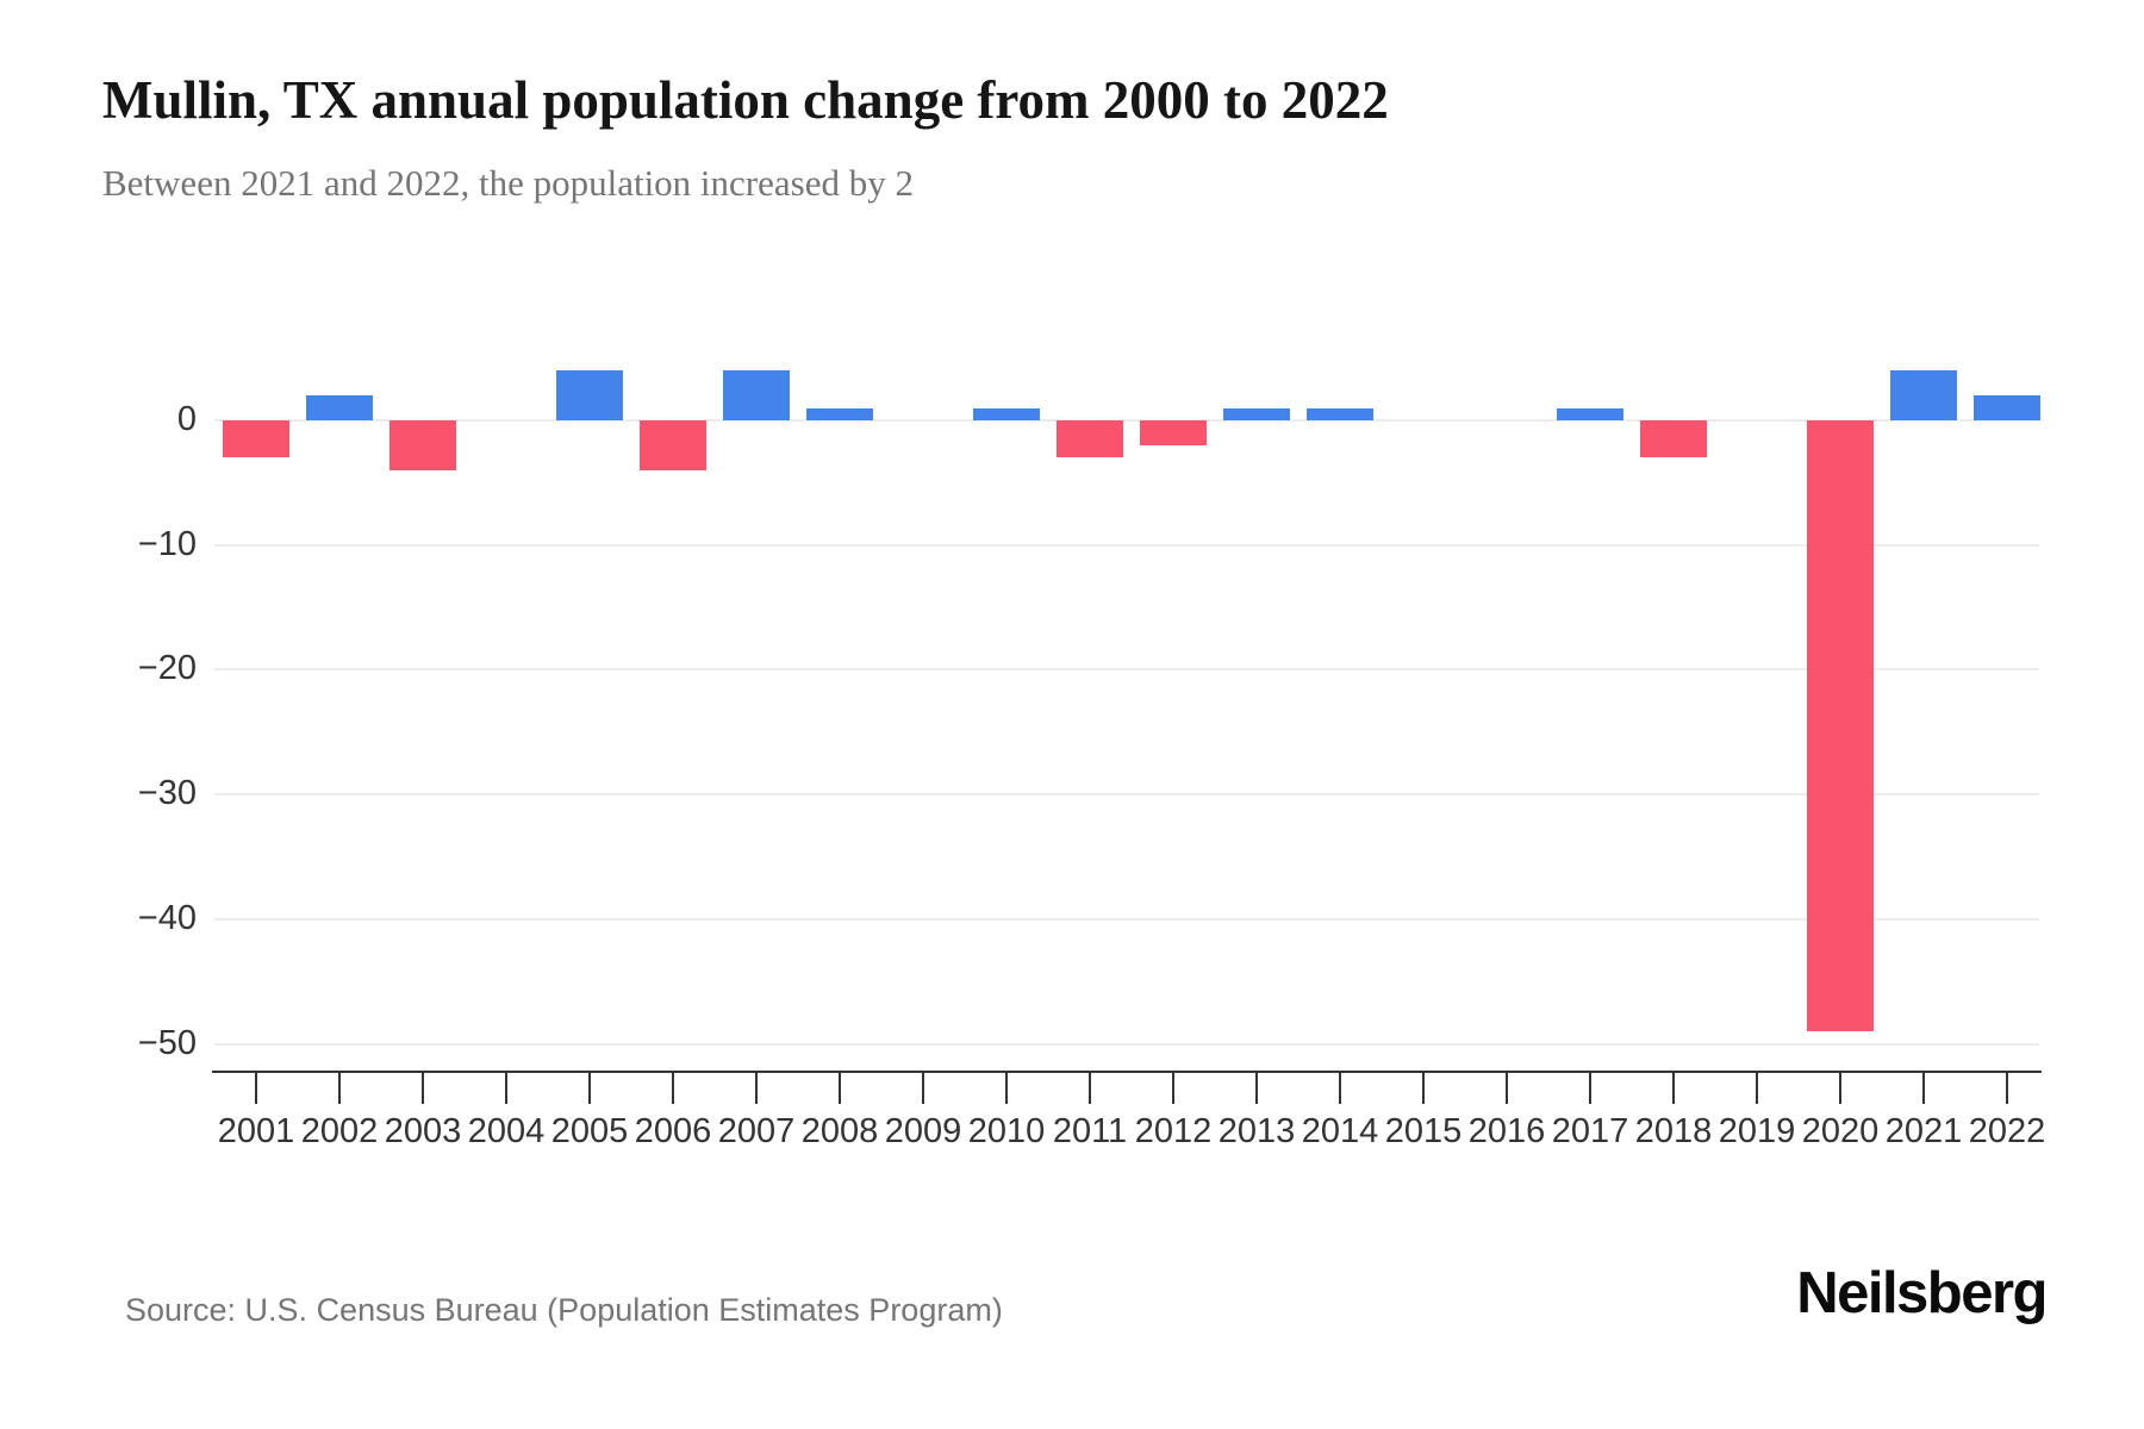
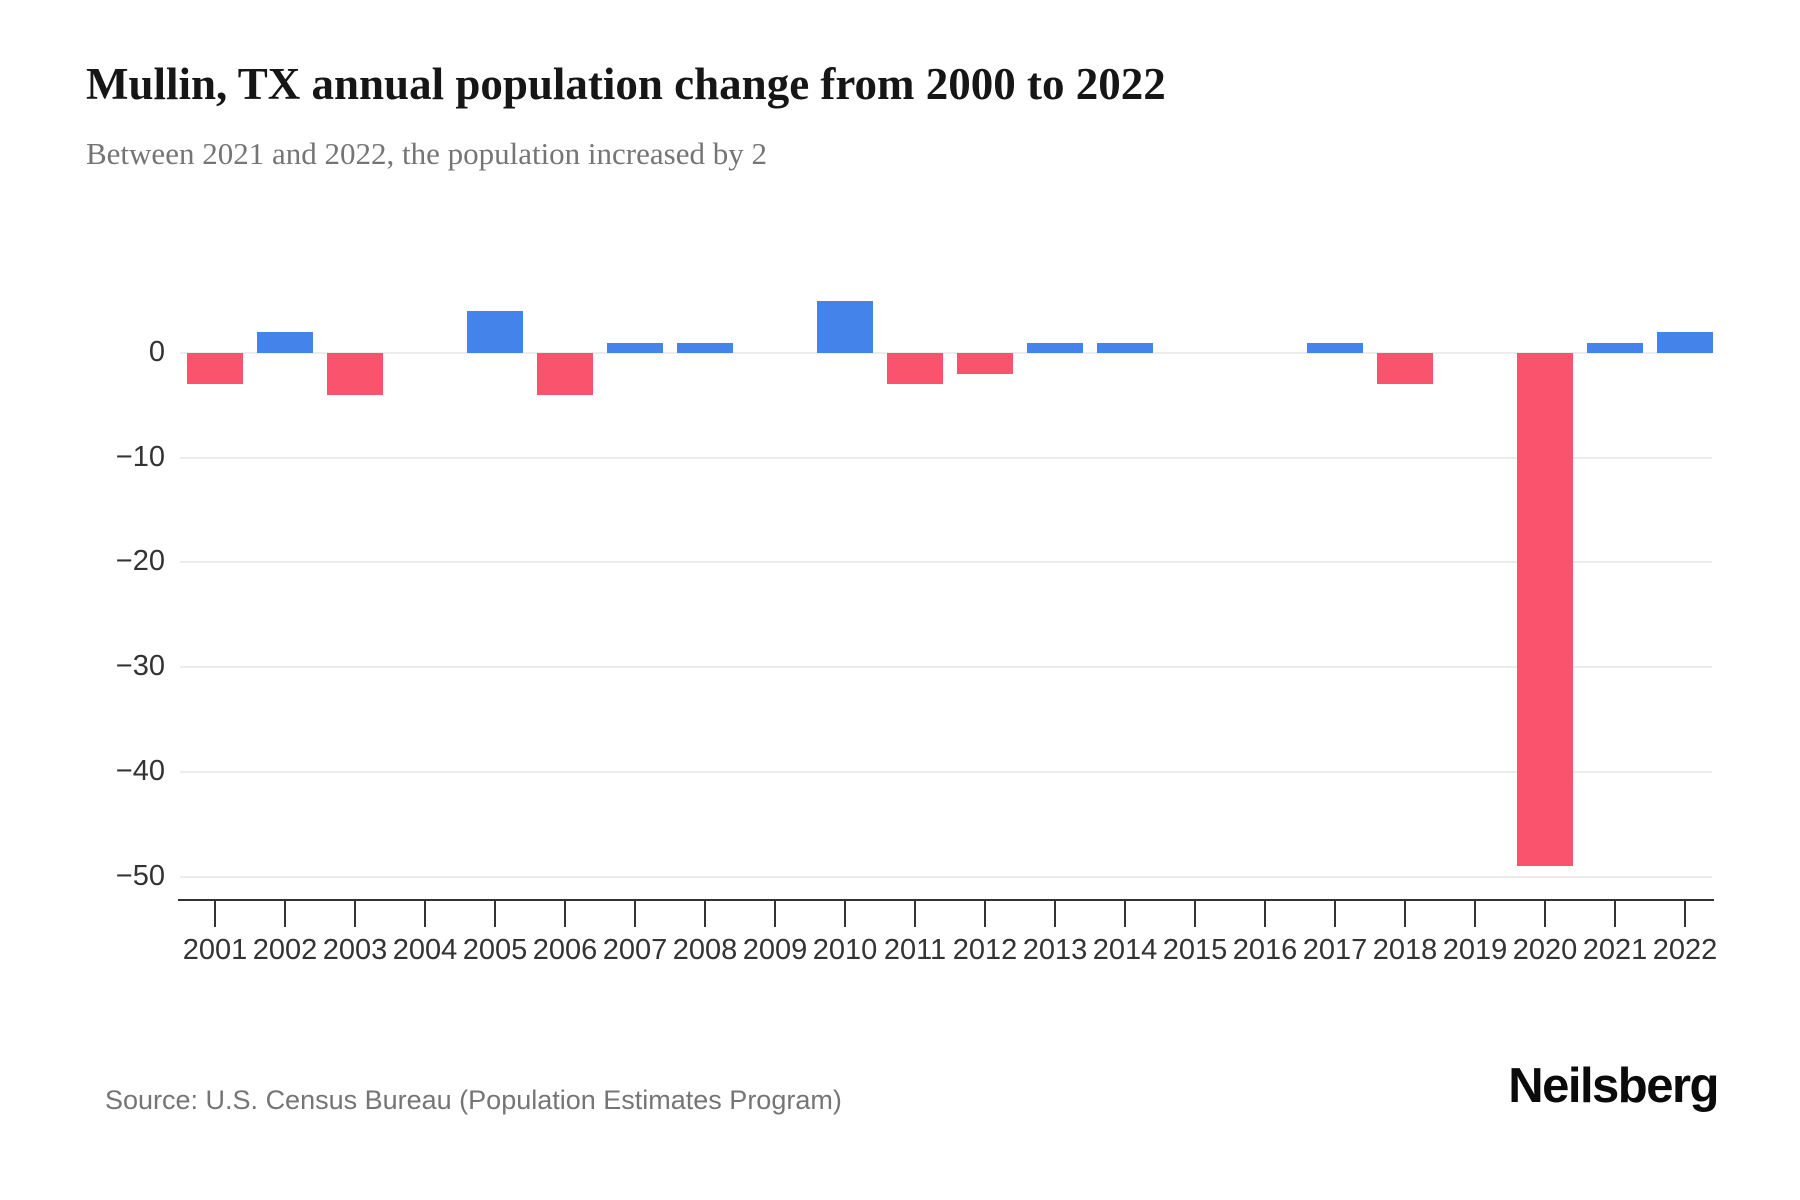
2007: 4 -> 1
2010: 1 -> 5
2021: 4 -> 1
